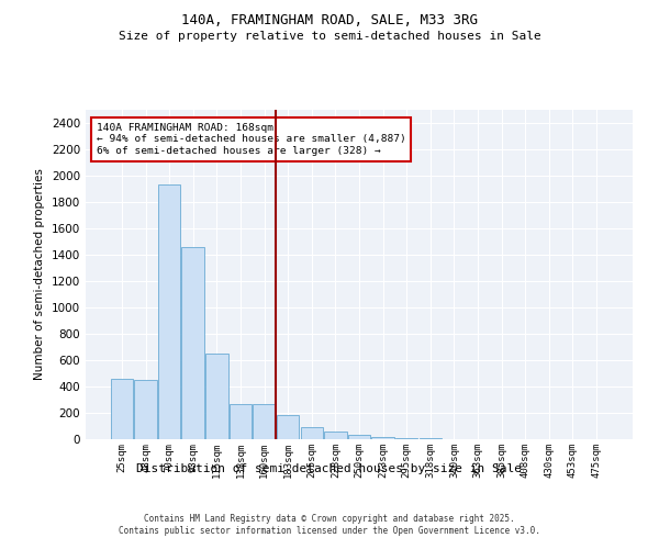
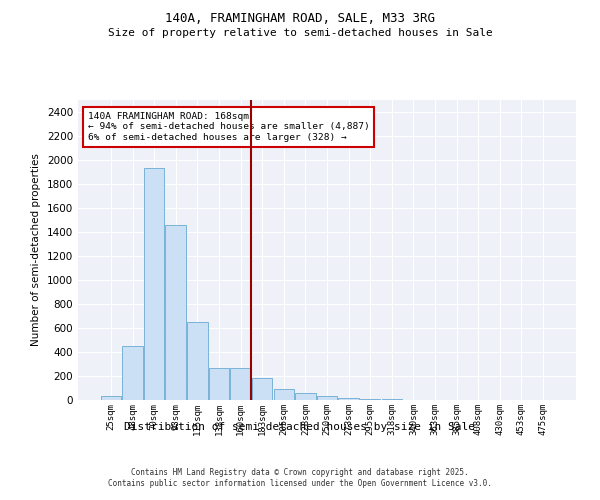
25sqm: 460 -> 30
